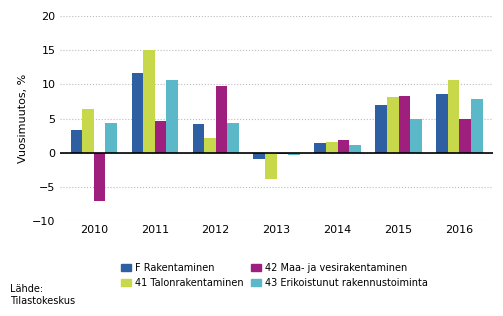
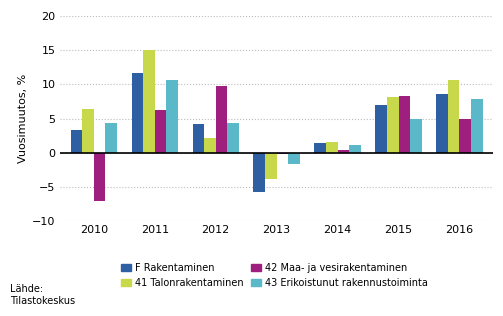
42 Maa- ja vesirakentaminen/2011: 4.7 -> 6.2
F Rakentaminen/2013: -0.9 -> -5.8
43 Erikoistunut rakennustoiminta/2013: -0.3 -> -1.6
42 Maa- ja vesirakentaminen/2014: 1.8 -> 0.4
